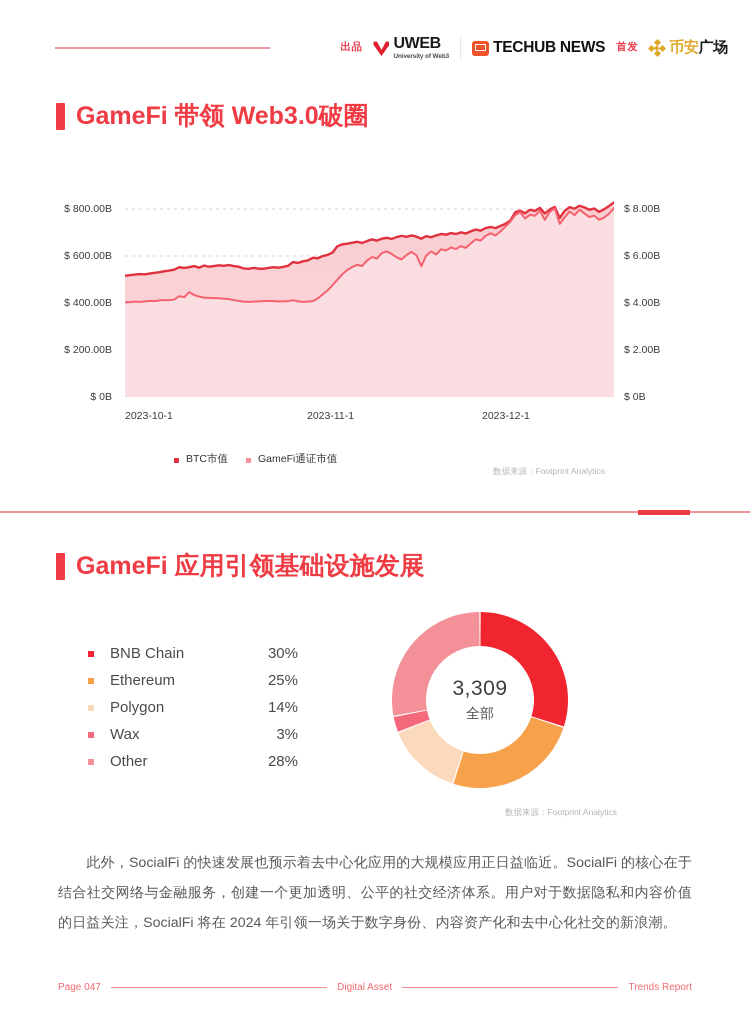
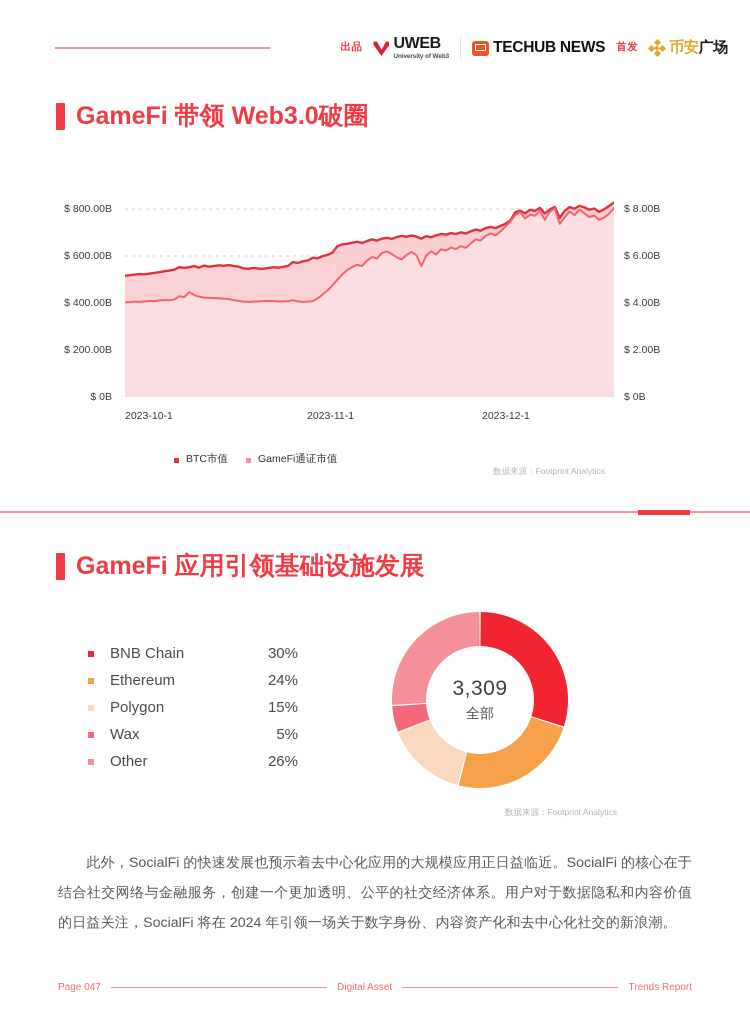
GameFi 应用引领基础设施发展/Ethereum: 25% -> 24%
GameFi 应用引领基础设施发展/Polygon: 14% -> 15%
GameFi 应用引领基础设施发展/Wax: 3% -> 5%
GameFi 应用引领基础设施发展/Other: 28% -> 26%
